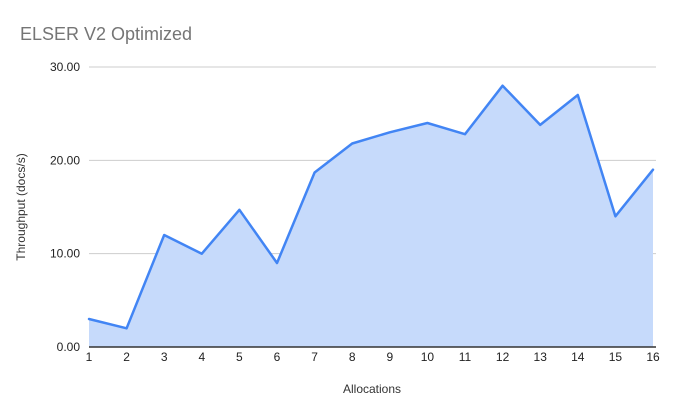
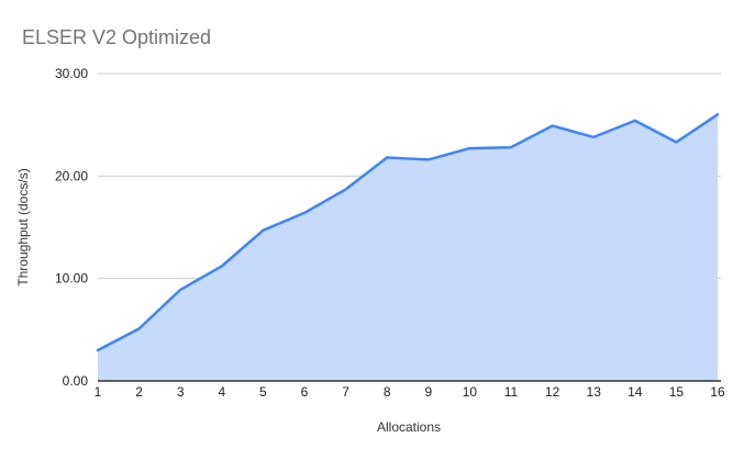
2: 2 -> 5
3: 12 -> 9
4: 10 -> 11
6: 9 -> 16
9: 23 -> 22
10: 24 -> 23
12: 28 -> 25
14: 27 -> 25
15: 14 -> 23
16: 19 -> 26
